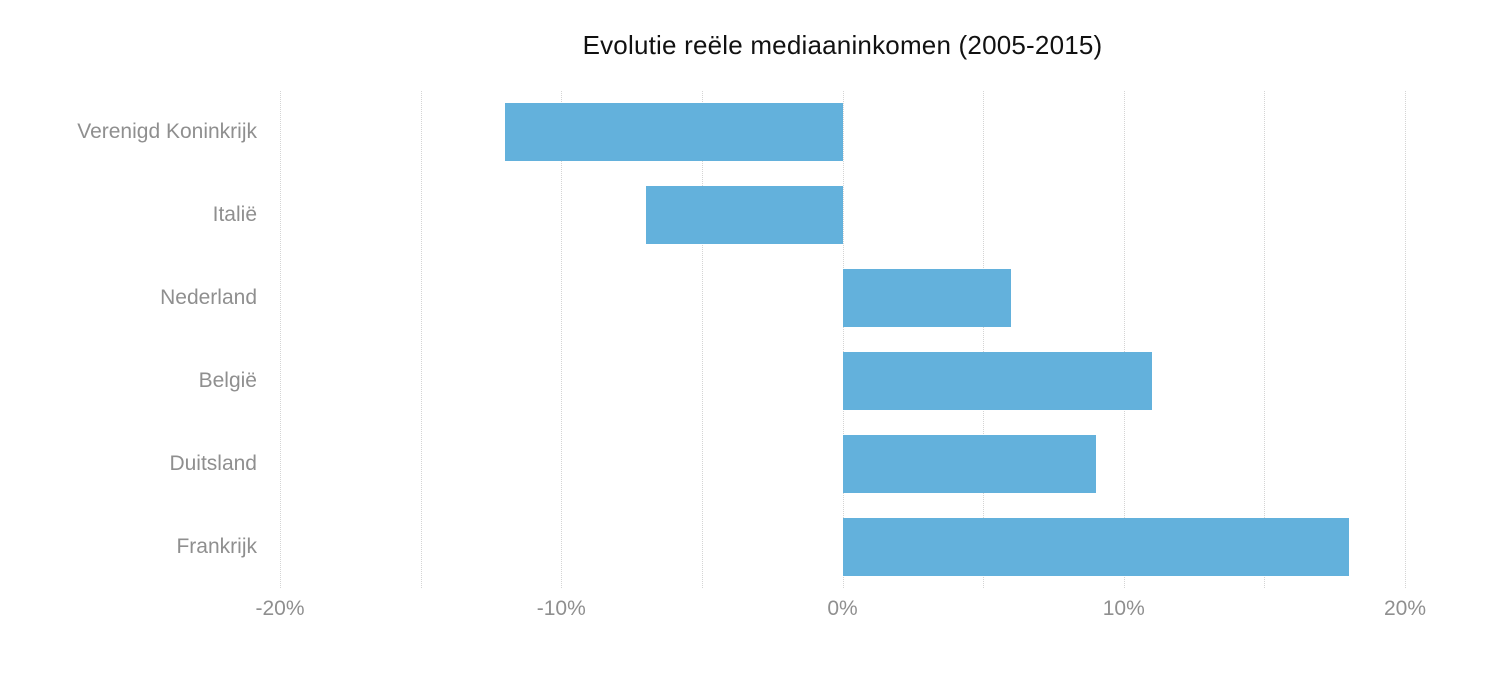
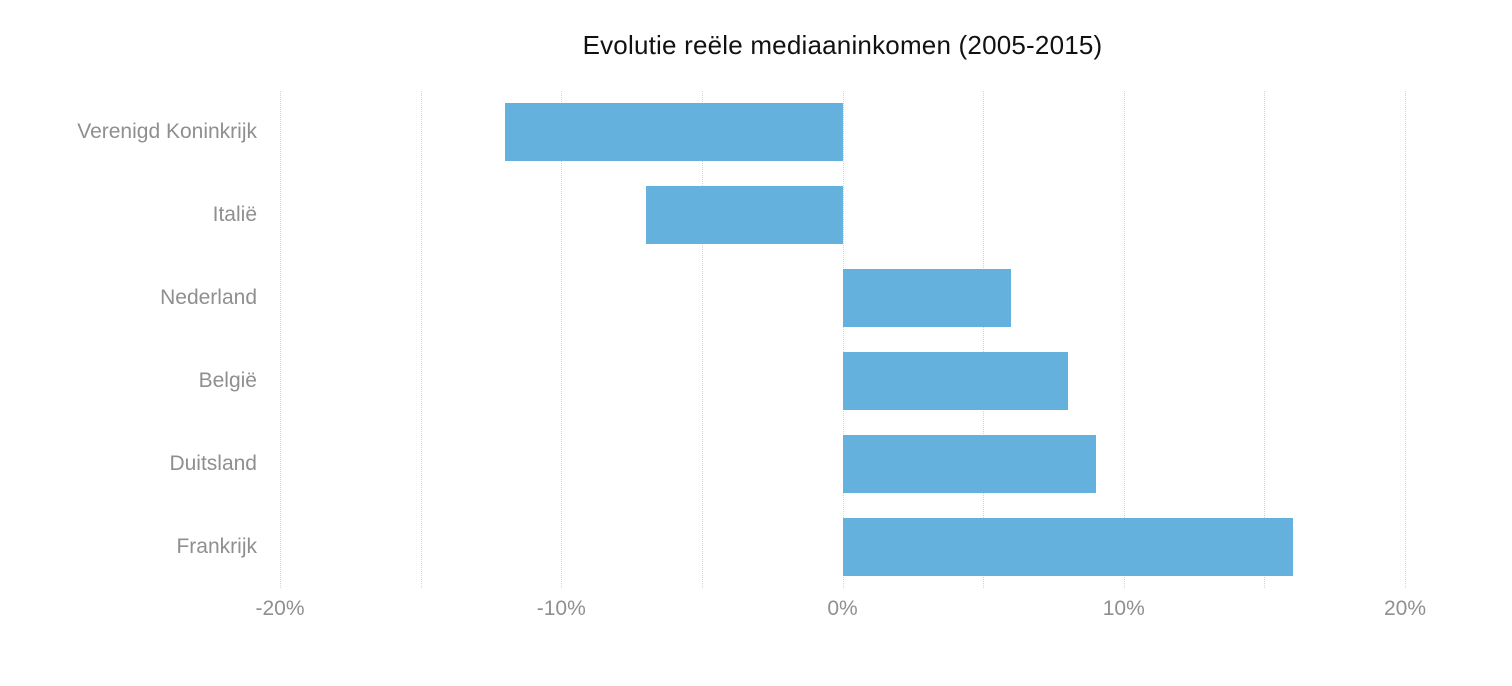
België: 11% -> 8%
Frankrijk: 18% -> 16%
